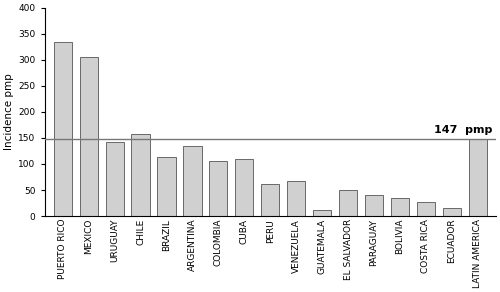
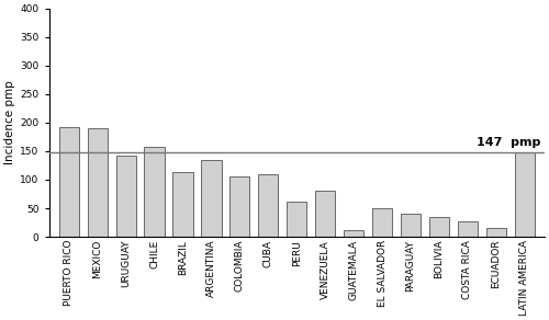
PUERTO RICO: 335 -> 192
MEXICO: 305 -> 190
VENEZUELA: 67 -> 80
